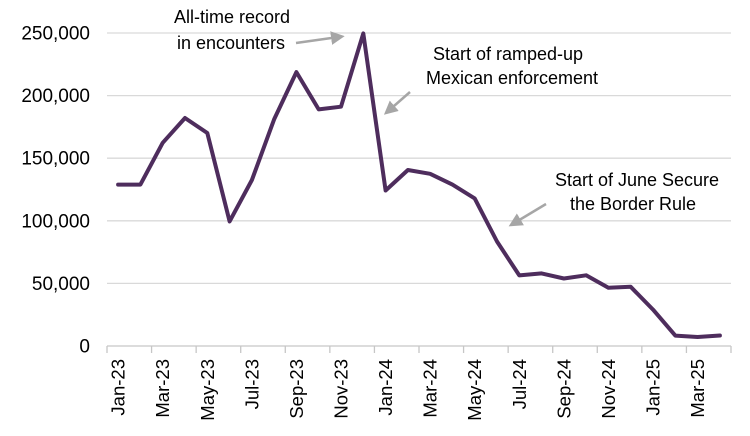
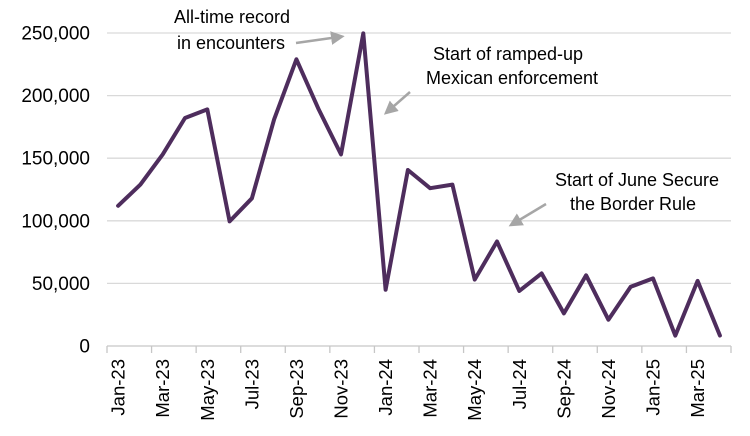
Jan-23: 129000 -> 112000
Mar-23: 162000 -> 153000
May-23: 170000 -> 189000
Jul-23: 133000 -> 118000
Sep-23: 219000 -> 229000
Nov-23: 191000 -> 153000
Jan-24: 124000 -> 45000
Mar-24: 138000 -> 126000
May-24: 118000 -> 53000
Jul-24: 56000 -> 44000
Sep-24: 54000 -> 26000
Nov-24: 47000 -> 21000
Jan-25: 29000 -> 54000
Mar-25: 7000 -> 52000
